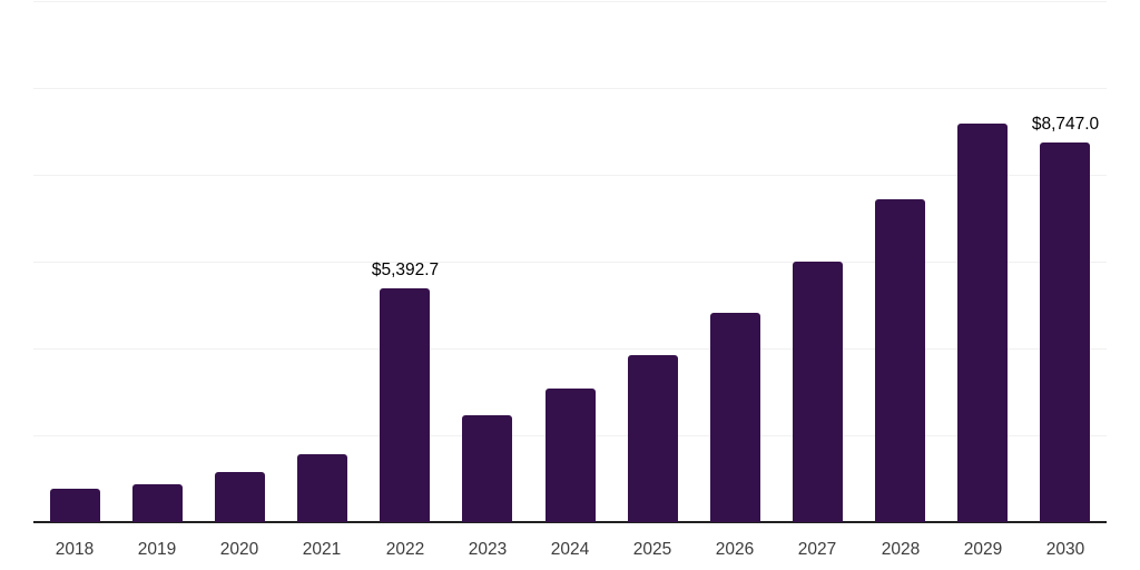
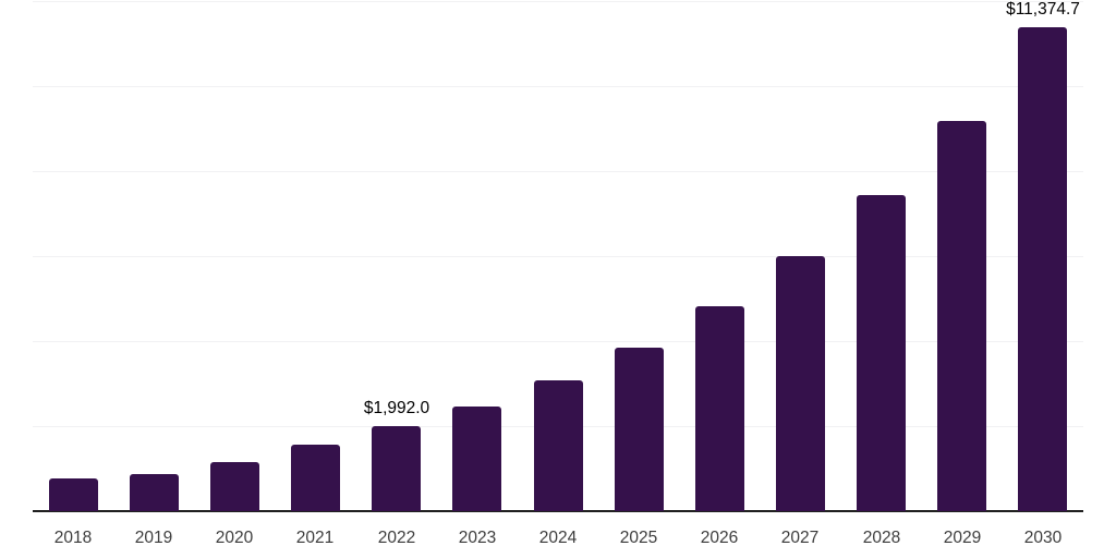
2022: $5,392.7 -> $1,992.0
2030: $8,747.0 -> $11,374.7
